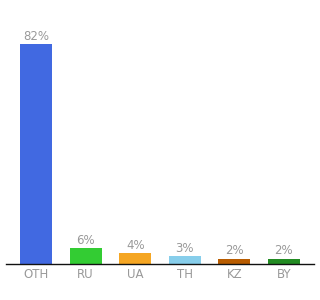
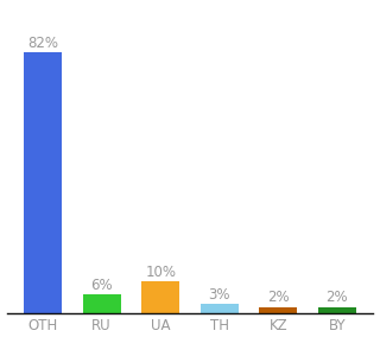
UA: 4% -> 10%
